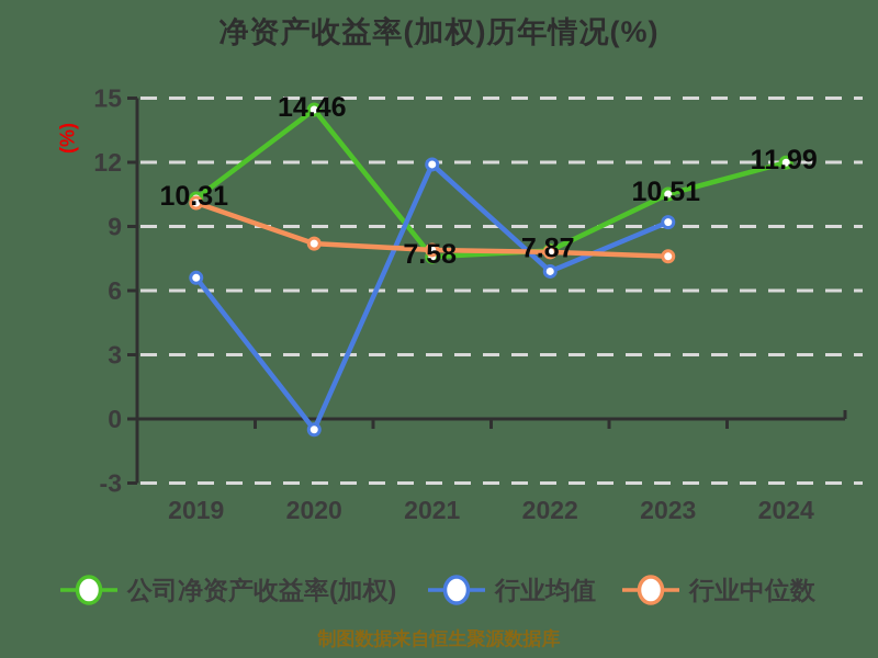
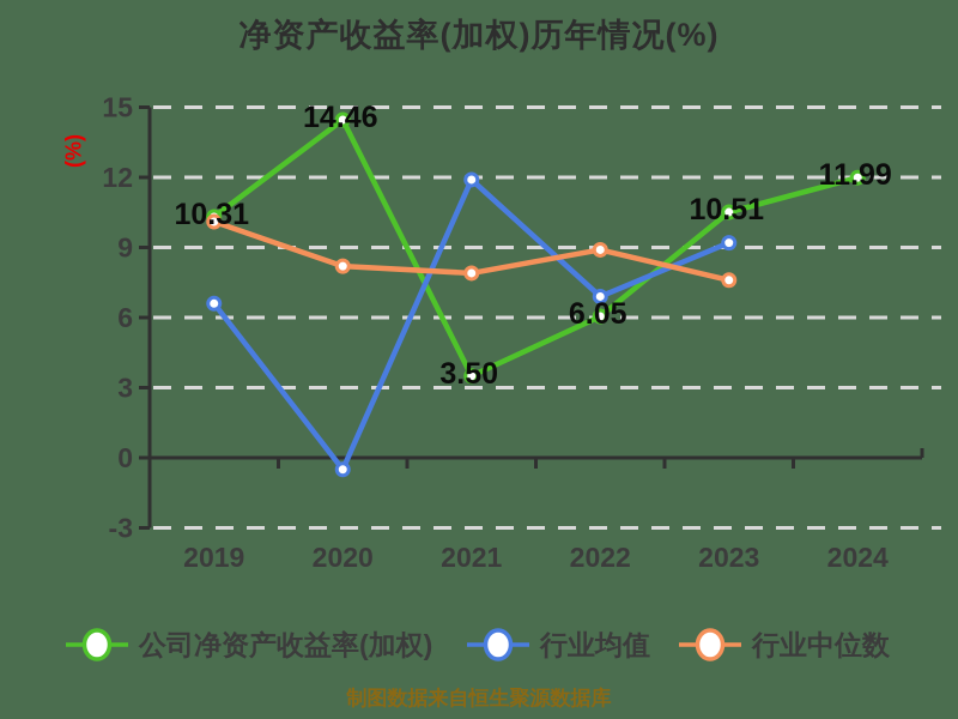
公司净资产收益率(加权)/2021: 7.58 -> 3.50
公司净资产收益率(加权)/2022: 7.87 -> 6.05
行业中位数/2022: 7.8 -> 8.9
